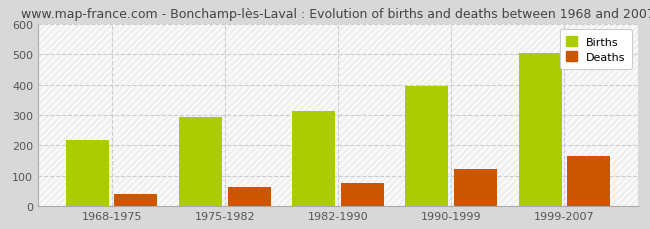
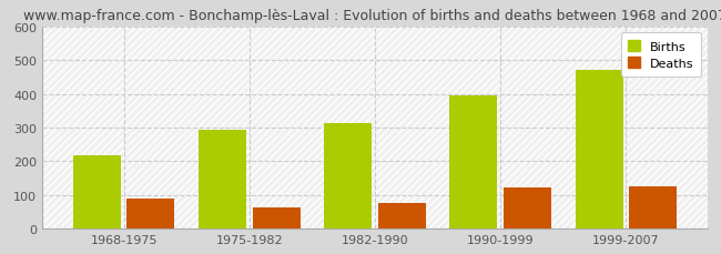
Deaths/1968-1975: 40 -> 90
Births/1999-2007: 505 -> 470
Deaths/1999-2007: 164 -> 125
